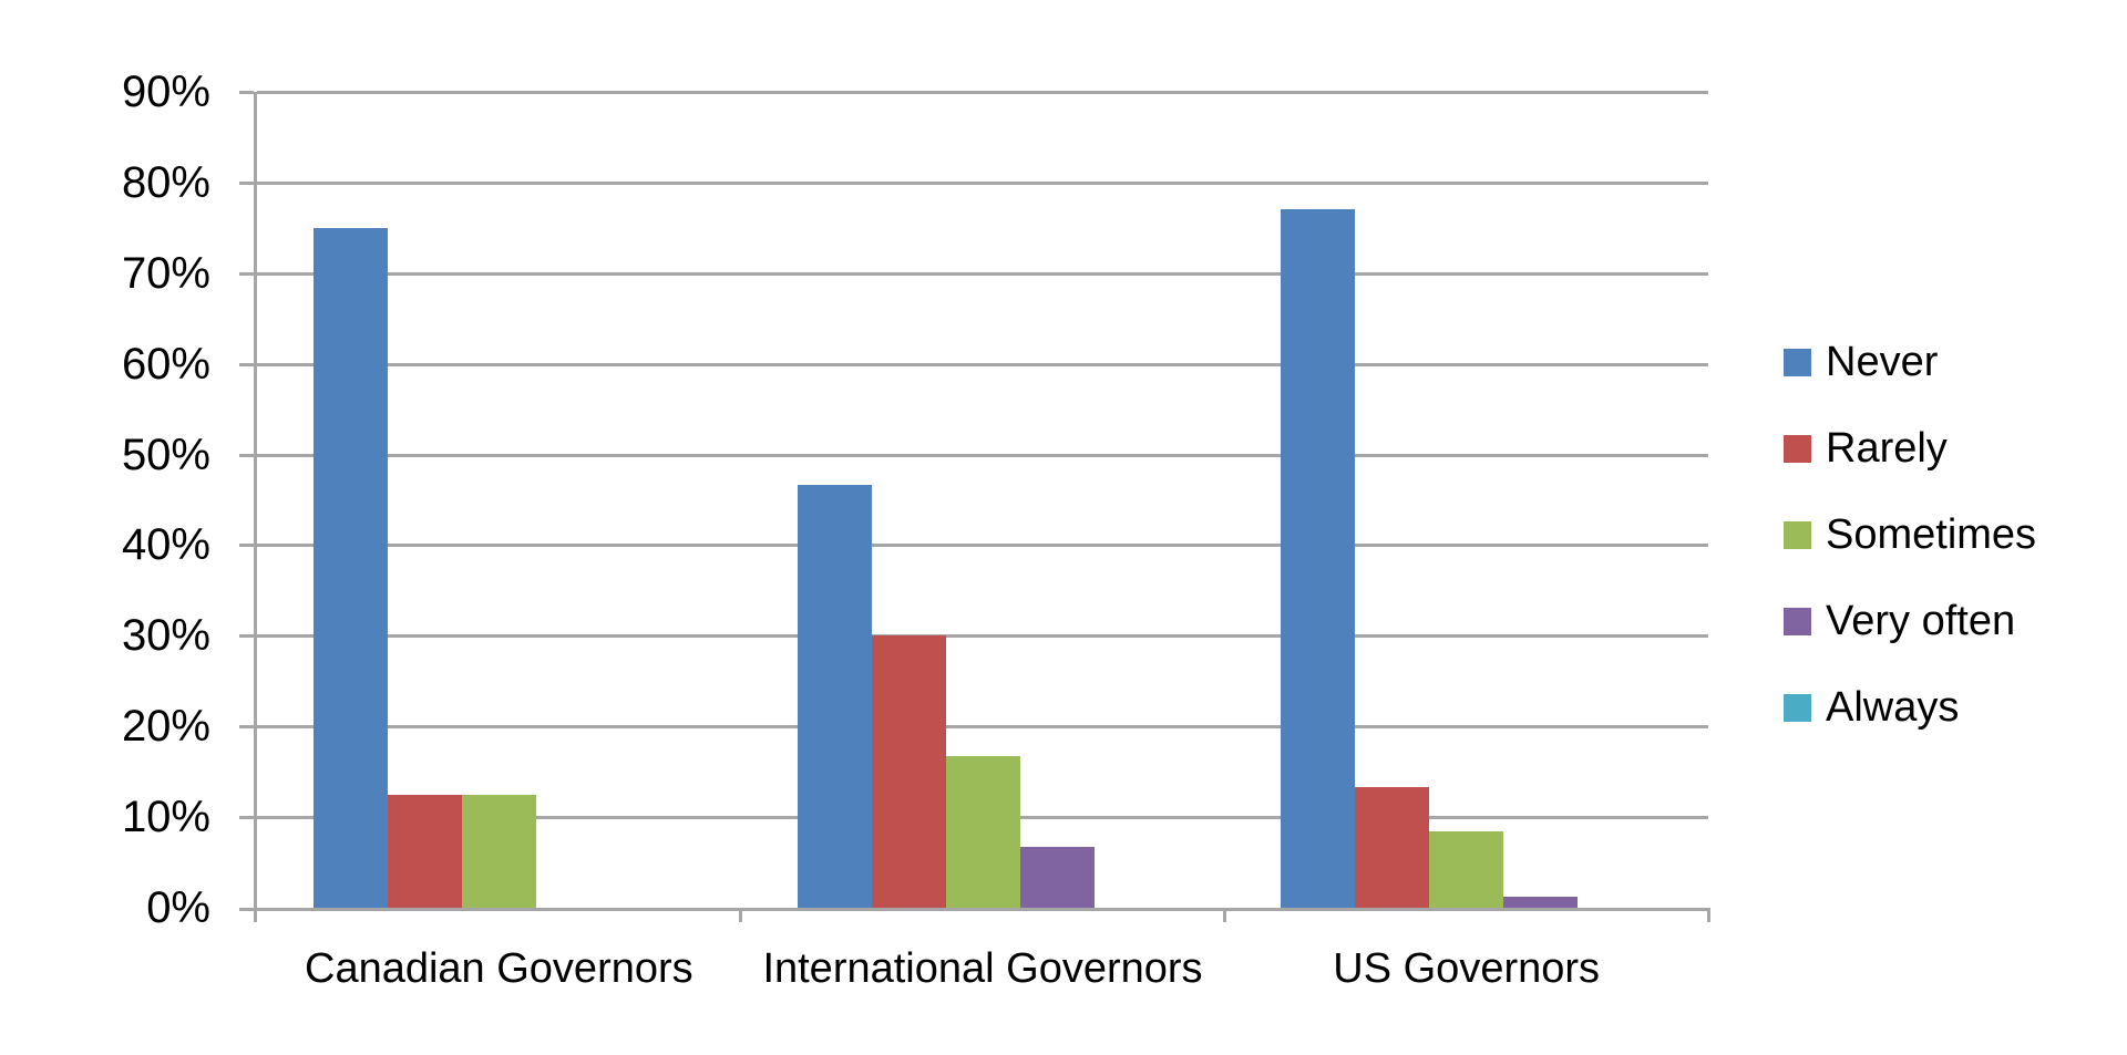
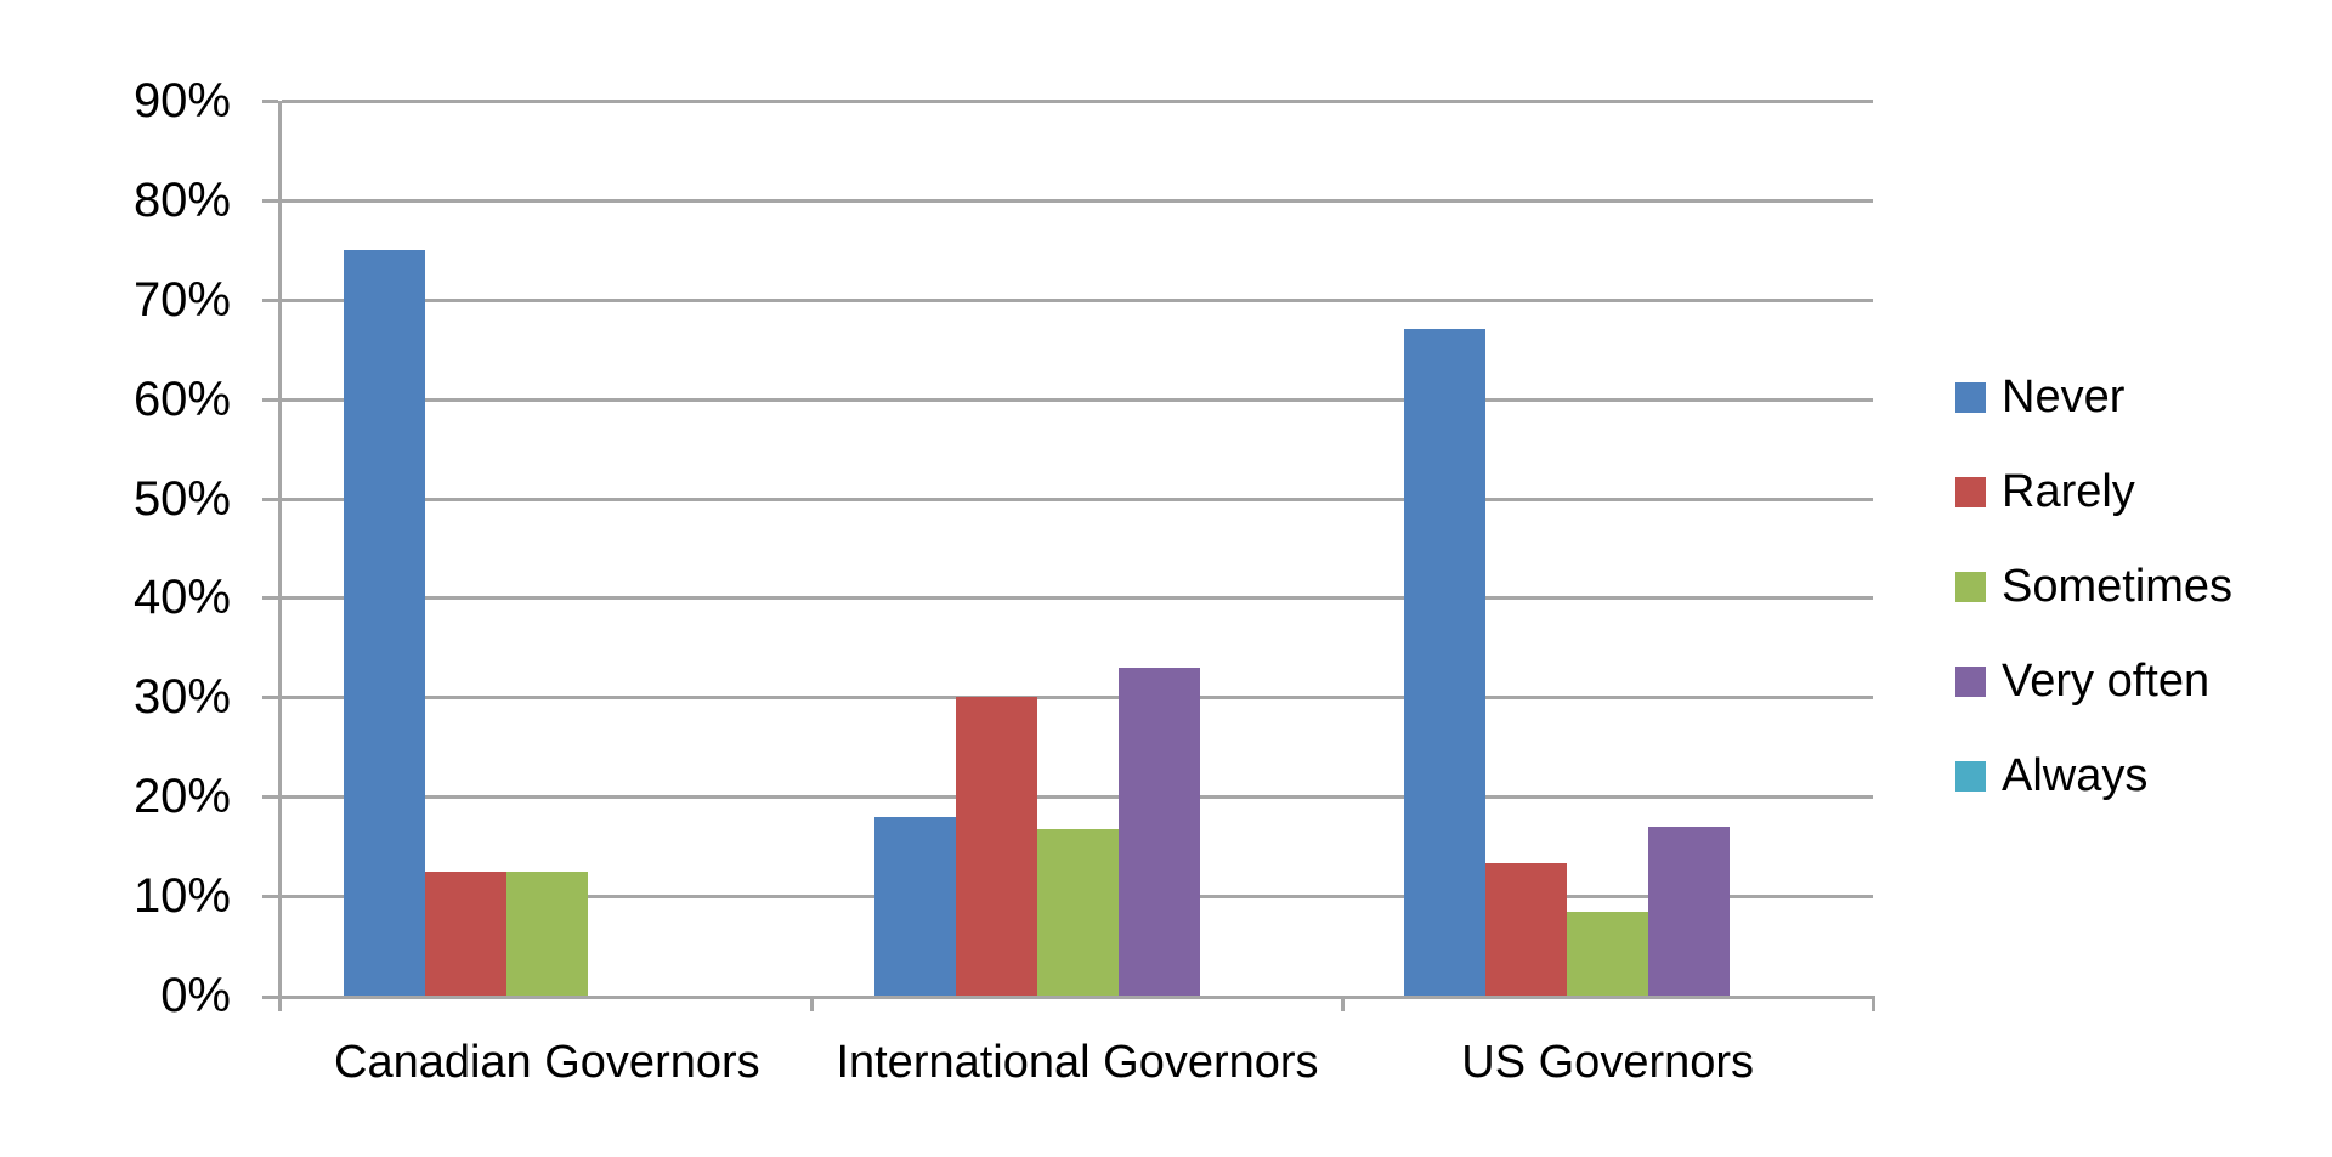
Never/International Governors: 47% -> 18%
Very often/International Governors: 7% -> 33%
Never/US Governors: 77% -> 67%
Very often/US Governors: 1% -> 17%
